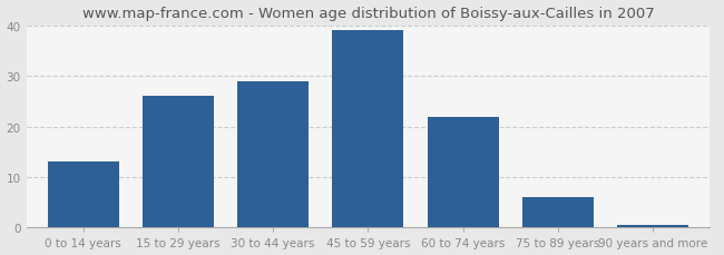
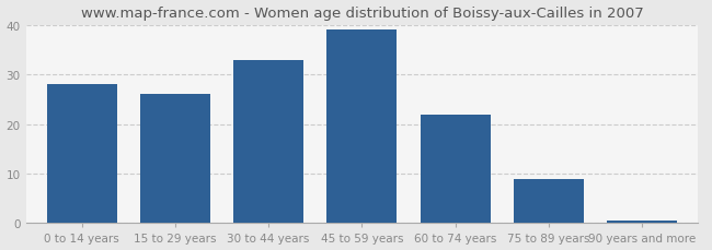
0 to 14 years: 13.0 -> 28.0
30 to 44 years: 29.0 -> 33.0
75 to 89 years: 6.0 -> 9.0
